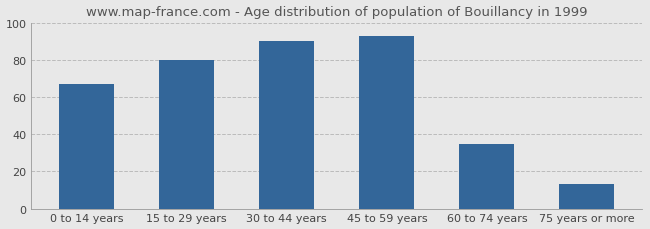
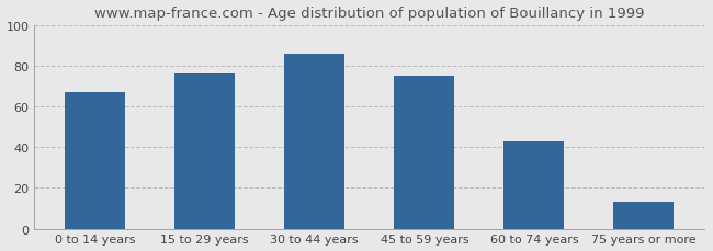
15 to 29 years: 80 -> 76
30 to 44 years: 90 -> 86
45 to 59 years: 93 -> 75
60 to 74 years: 35 -> 43
